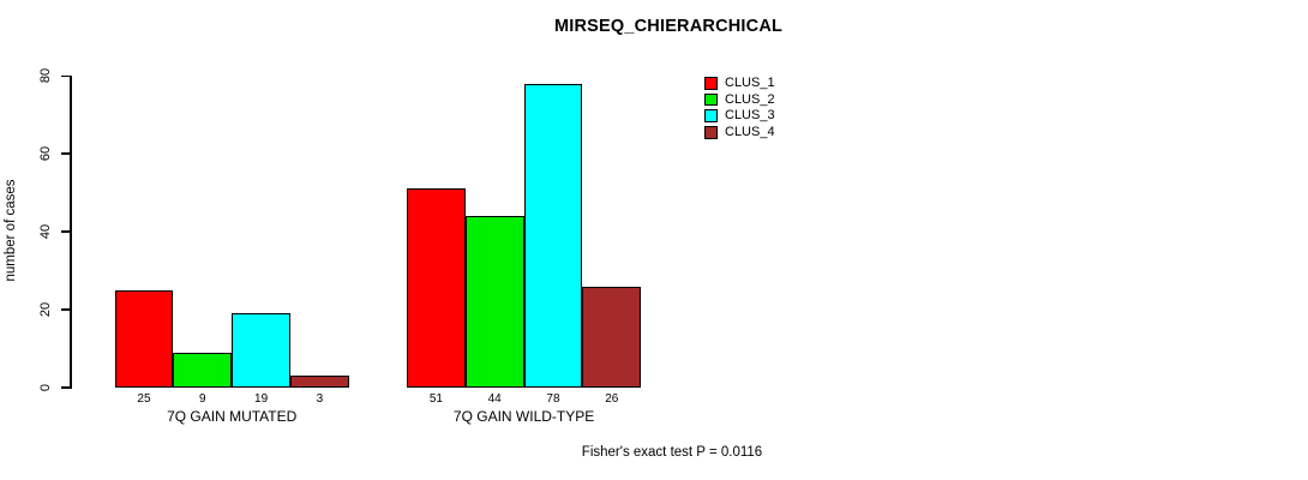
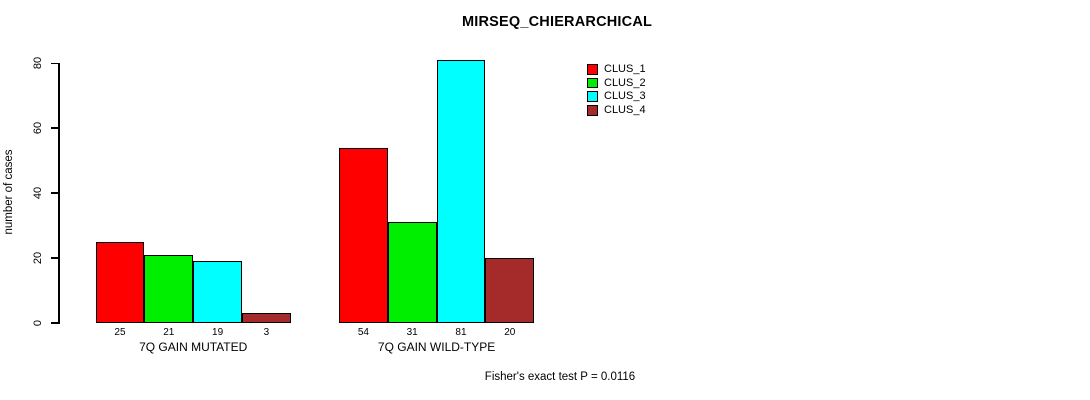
CLUS_2/7Q GAIN MUTATED: 9 -> 21
CLUS_1/7Q GAIN WILD-TYPE: 51 -> 54
CLUS_2/7Q GAIN WILD-TYPE: 44 -> 31
CLUS_3/7Q GAIN WILD-TYPE: 78 -> 81
CLUS_4/7Q GAIN WILD-TYPE: 26 -> 20
